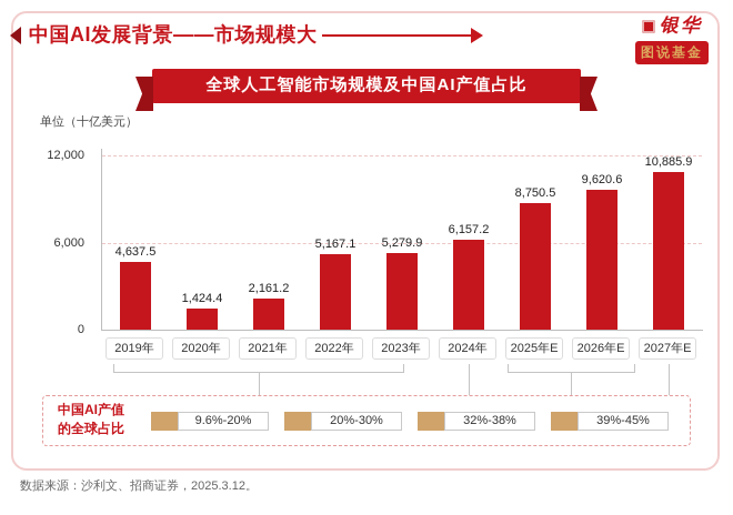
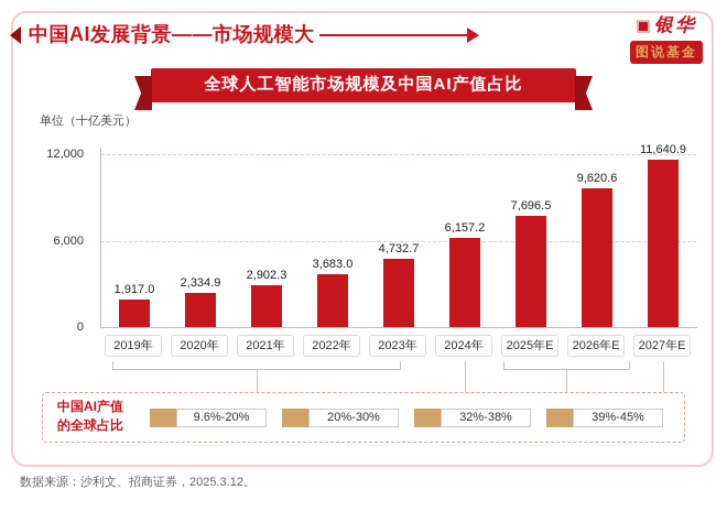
2019年: 4,637.5 -> 1,917.0
2020年: 1,424.4 -> 2,334.9
2021年: 2,161.2 -> 2,902.3
2022年: 5,167.1 -> 3,683.0
2023年: 5,279.9 -> 4,732.7
2025年E: 8,750.5 -> 7,696.5
2027年E: 10,885.9 -> 11,640.9
